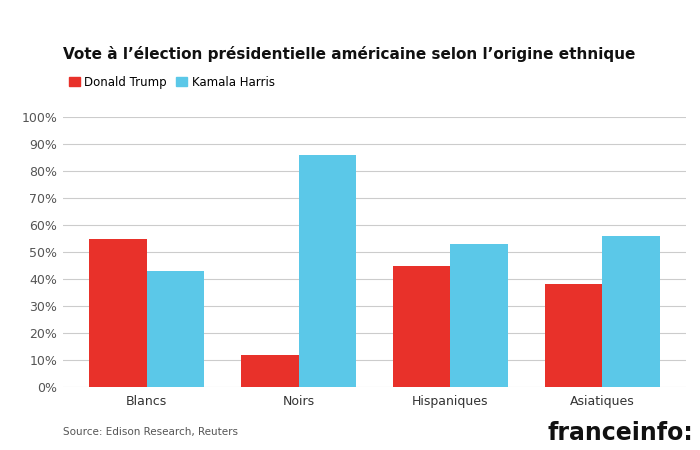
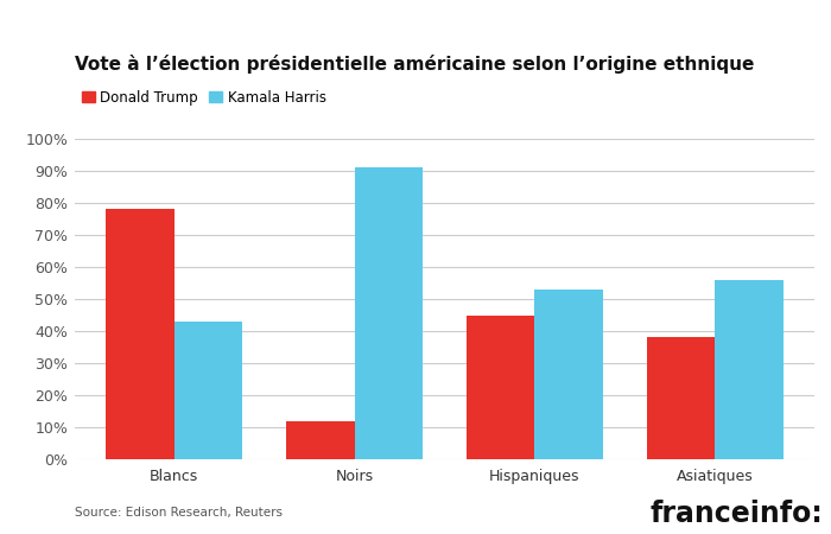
Donald Trump/Blancs: 55% -> 78%
Kamala Harris/Noirs: 86% -> 91%
